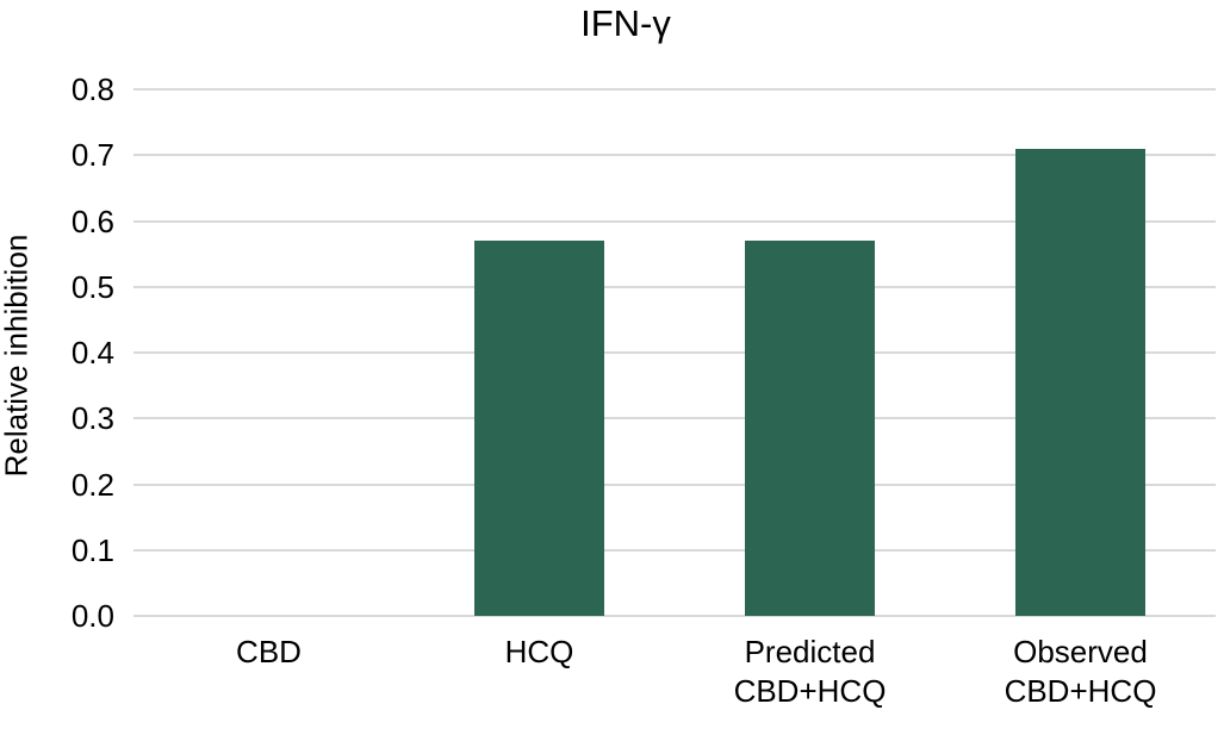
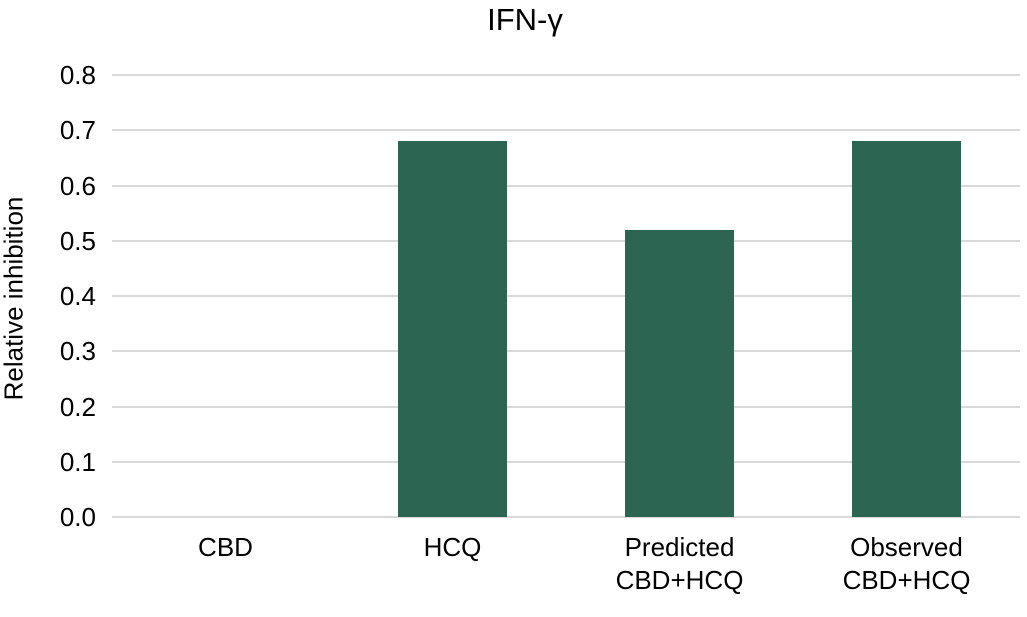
HCQ: 0.57 -> 0.68
Predicted CBD+HCQ: 0.57 -> 0.52
Observed CBD+HCQ: 0.71 -> 0.68
